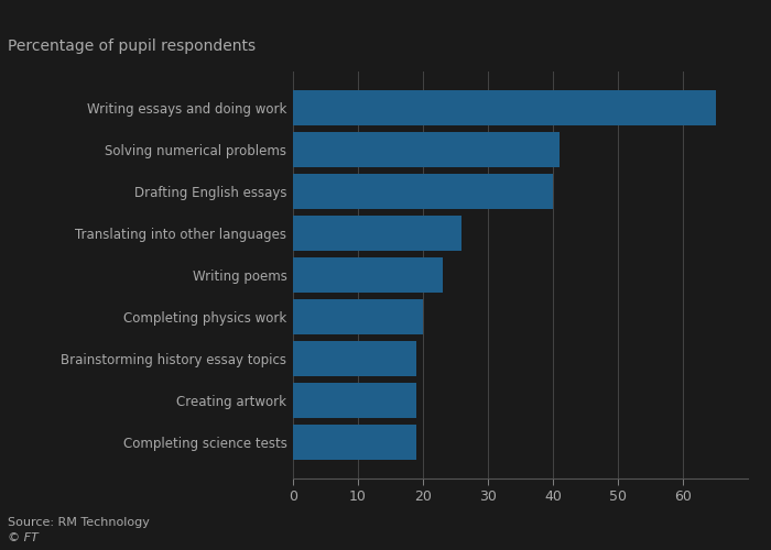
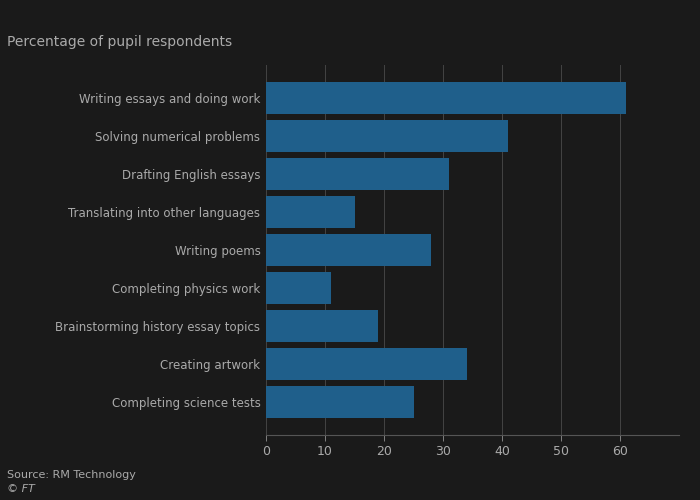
Writing essays and doing work: 65 -> 61
Drafting English essays: 40 -> 31
Translating into other languages: 26 -> 15
Writing poems: 23 -> 28
Completing physics work: 20 -> 11
Creating artwork: 19 -> 34
Completing science tests: 19 -> 25
